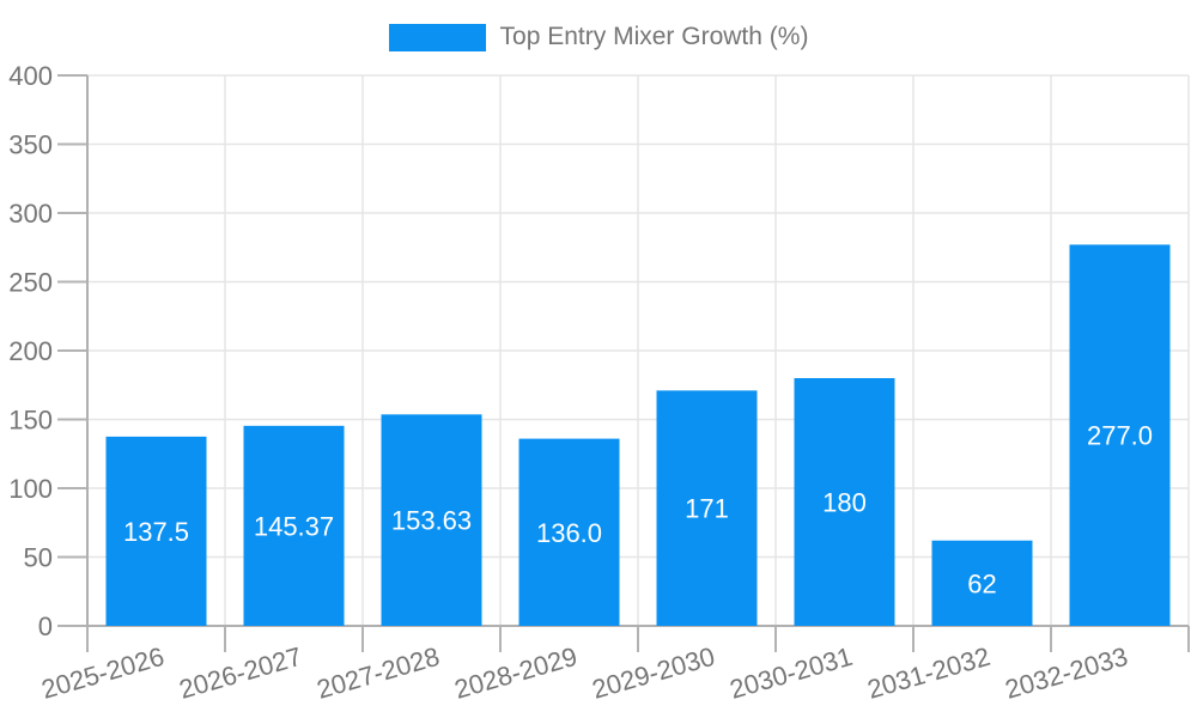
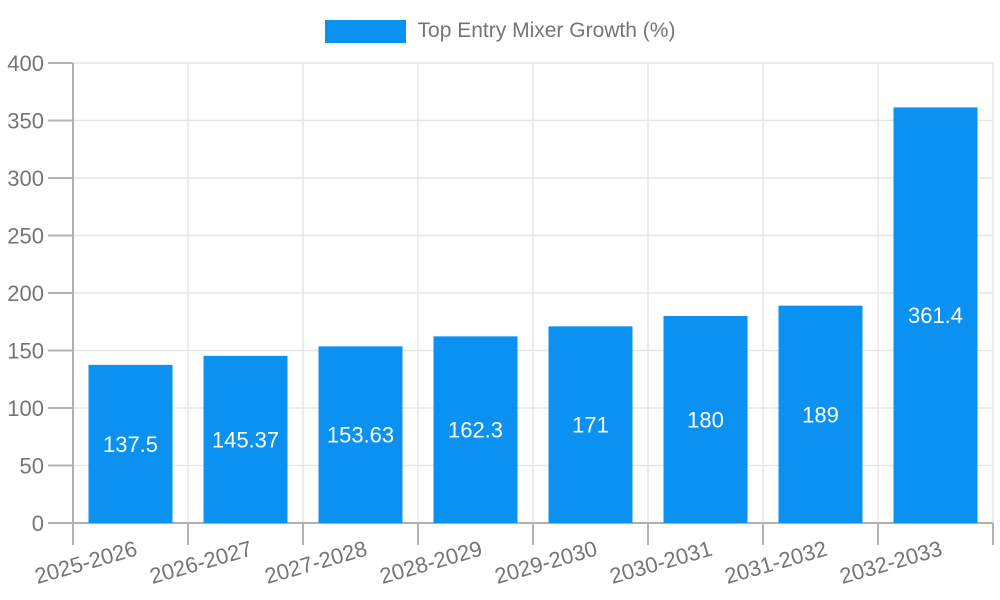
2028-2029: 136.0 -> 162.3
2031-2032: 62 -> 189
2032-2033: 277.0 -> 361.4
